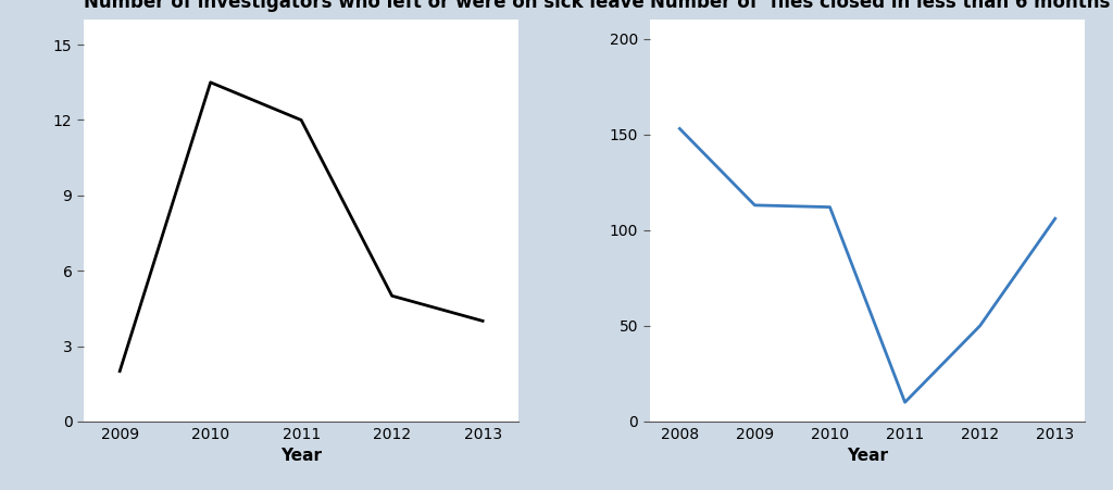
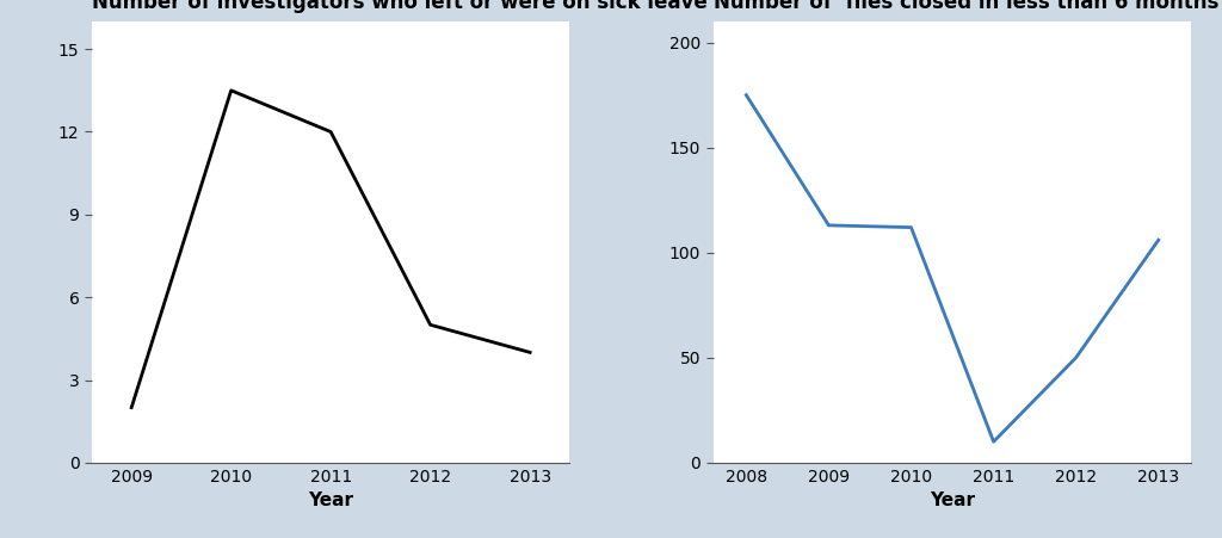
2008: 153 -> 175
